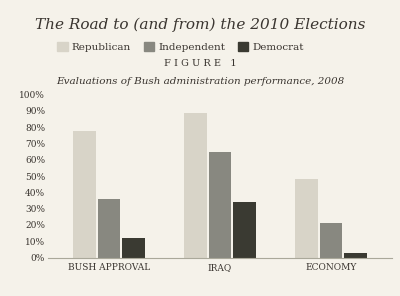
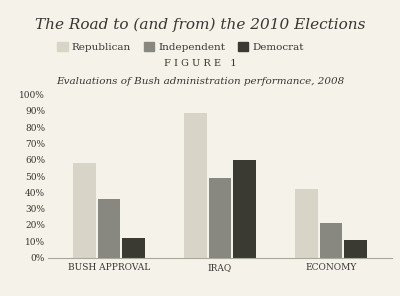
Republican/BUSH APPROVAL: 78% -> 58%
Independent/IRAQ: 65% -> 49%
Democrat/IRAQ: 34% -> 60%
Republican/ECONOMY: 48% -> 42%
Democrat/ECONOMY: 3% -> 11%
